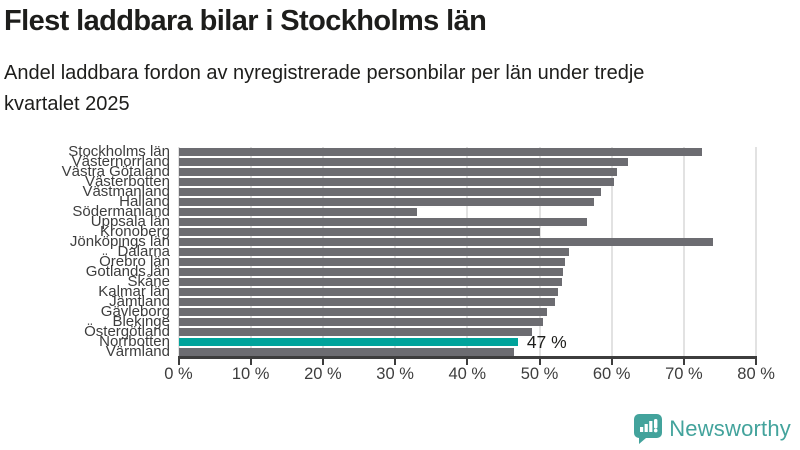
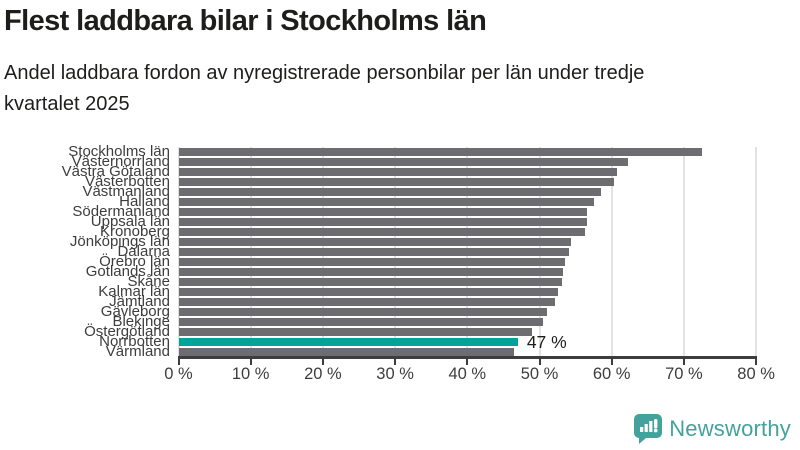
Södermanland: 33% -> 57%
Kronoberg: 50% -> 56%
Jönköpings län: 74% -> 54%
